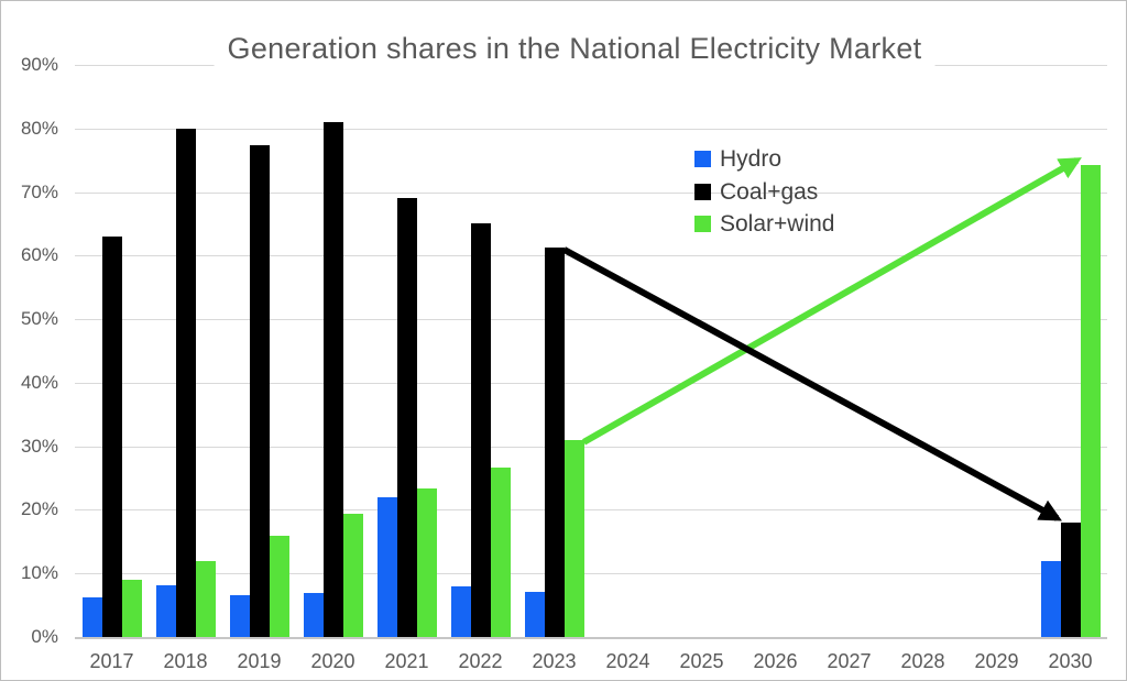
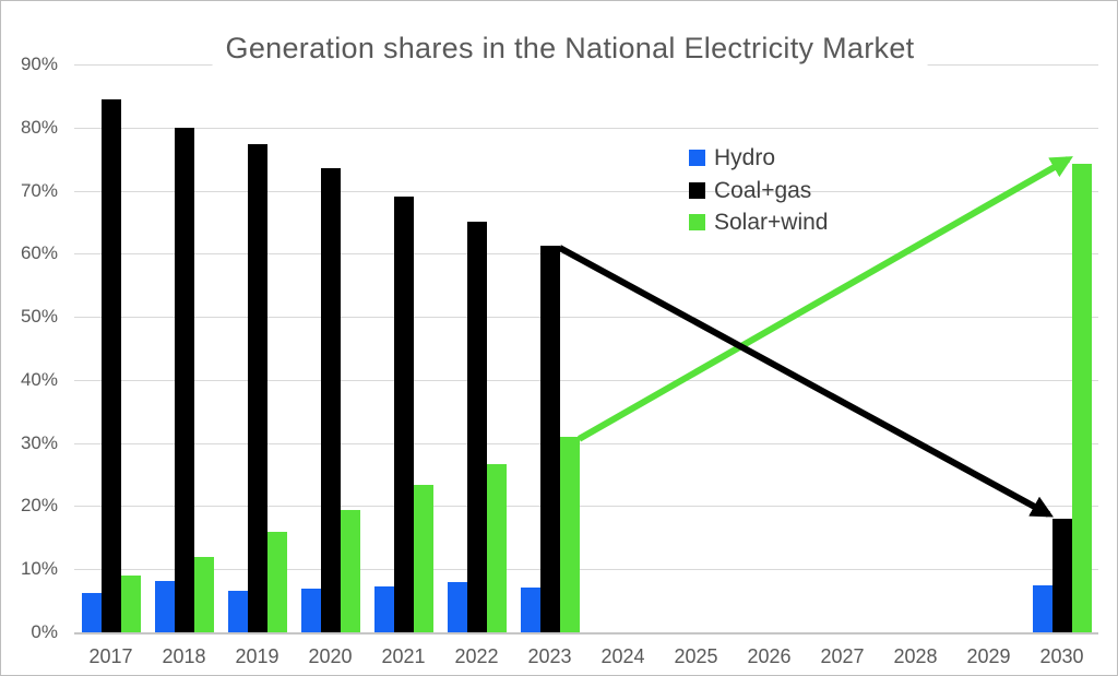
Coal+gas/2017: 63% -> 84%
Coal+gas/2020: 81% -> 74%
Hydro/2021: 22% -> 7%
Hydro/2030: 12% -> 7%
